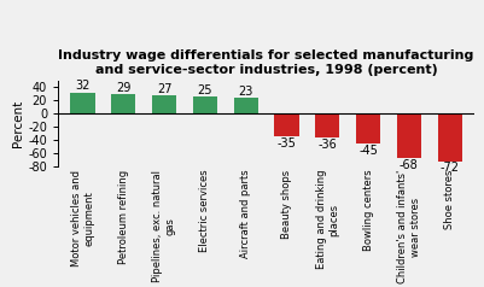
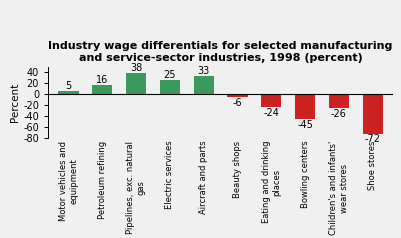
Motor vehicles and equipment: 32 -> 5
Petroleum refining: 29 -> 16
Pipelines, exc. natural gas: 27 -> 38
Aircraft and parts: 23 -> 33
Beauty shops: -35 -> -6
Eating and drinking places: -36 -> -24
Children's and infants' wear stores: -68 -> -26
